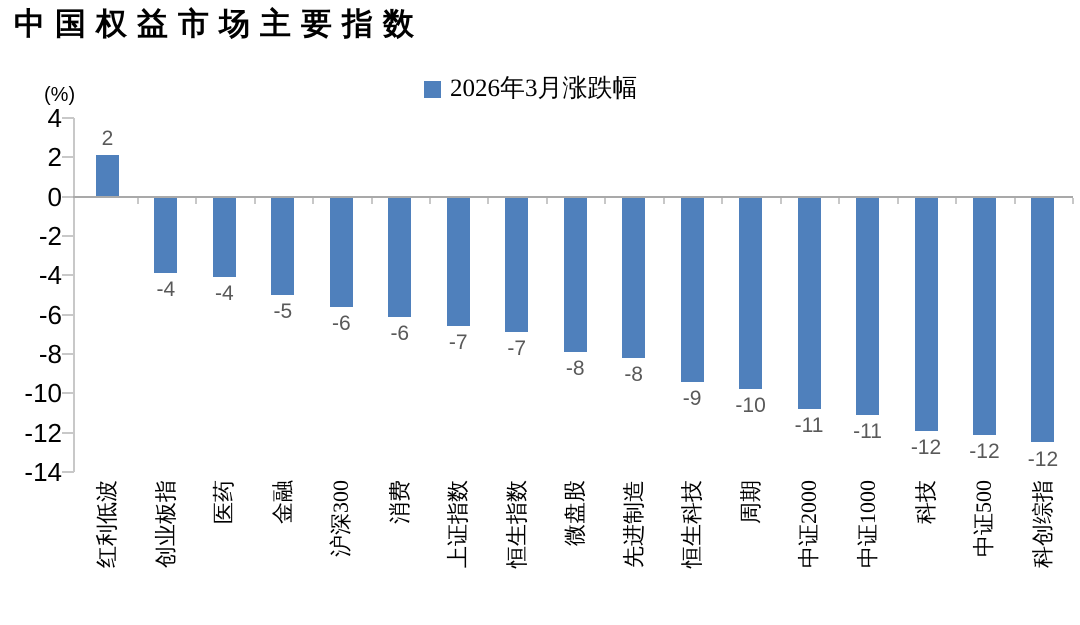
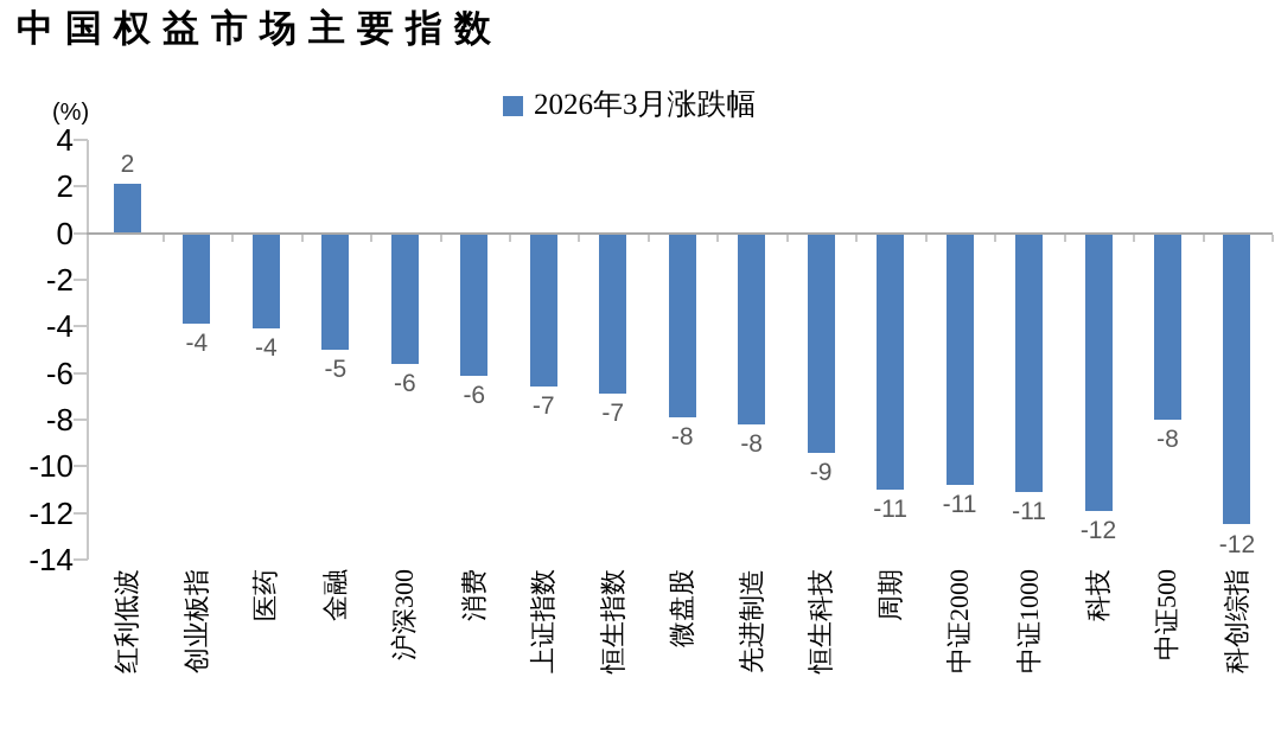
周期: -10 -> -11
中证500: -12 -> -8
